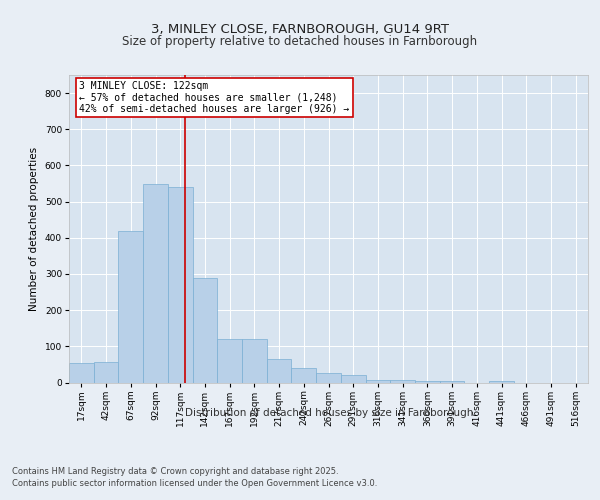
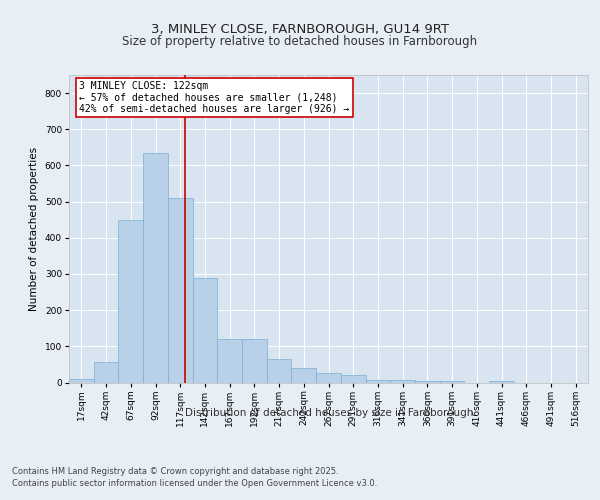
17sqm: 55 -> 10
67sqm: 420 -> 450
92sqm: 550 -> 635
117sqm: 540 -> 510
